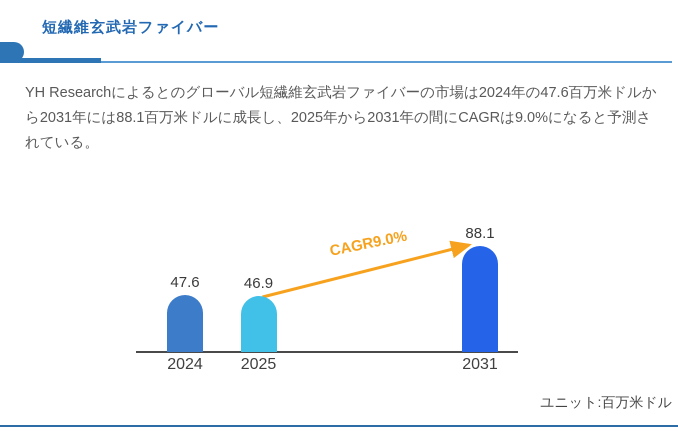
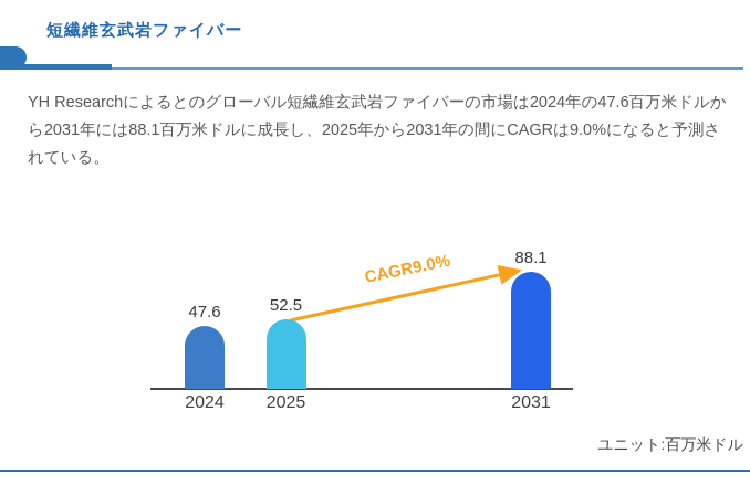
2025: 46.9 -> 52.5
